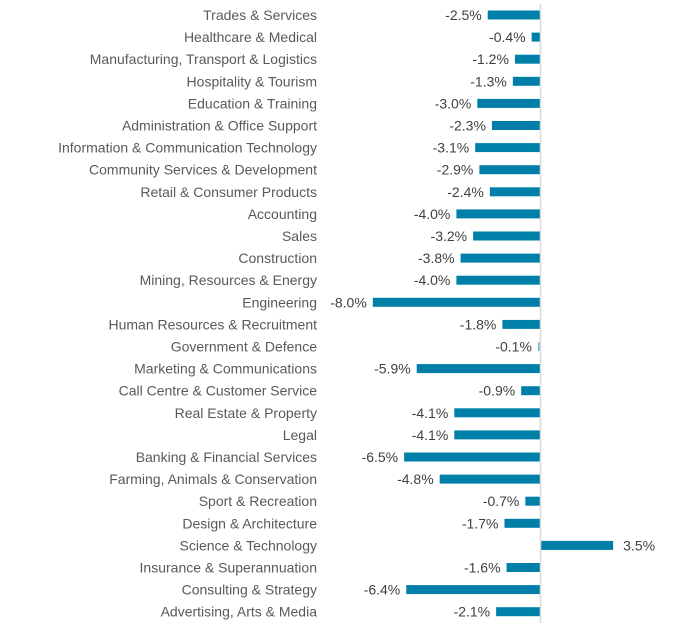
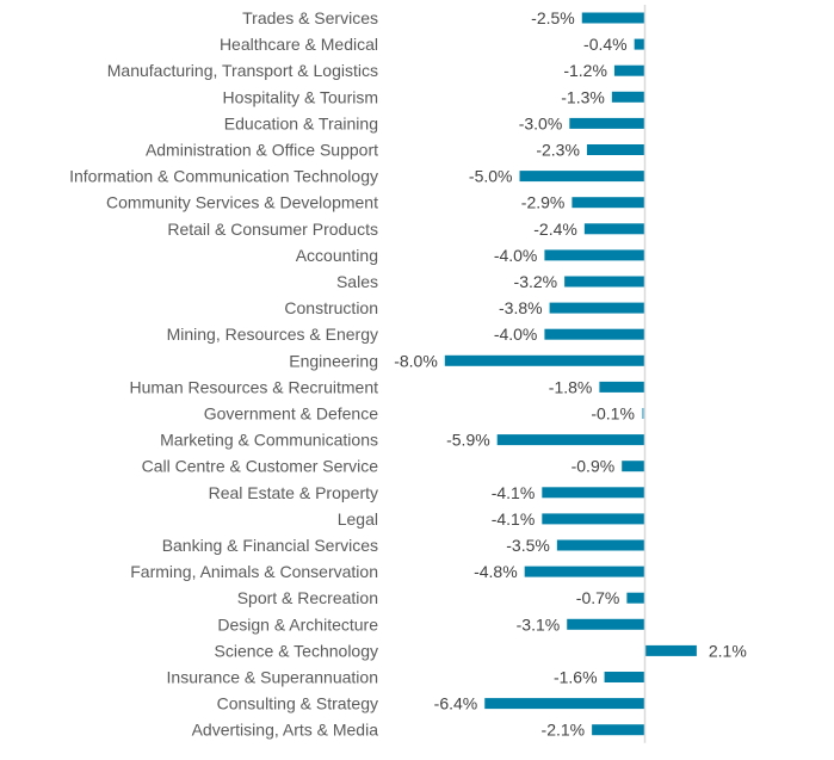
Information & Communication Technology: -3.1% -> -5.0%
Banking & Financial Services: -6.5% -> -3.5%
Design & Architecture: -1.7% -> -3.1%
Science & Technology: 3.5% -> 2.1%
